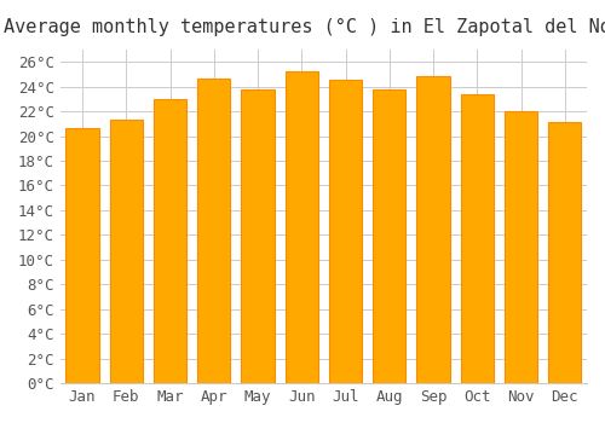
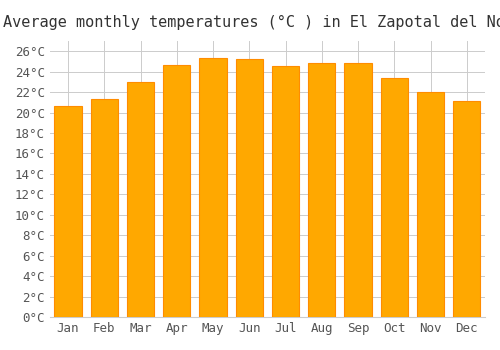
May: 23.8°C -> 25.3°C
Aug: 23.8°C -> 24.8°C
